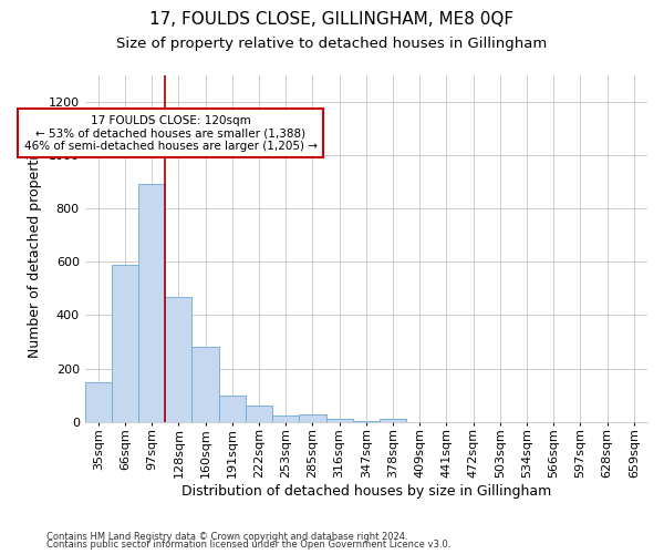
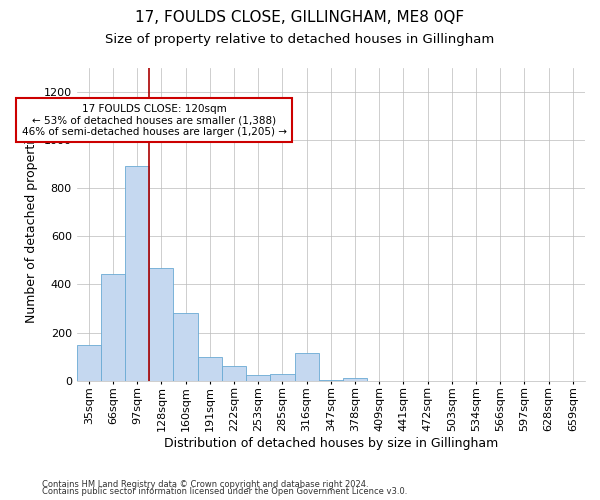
66sqm: 590 -> 445
316sqm: 10 -> 115
